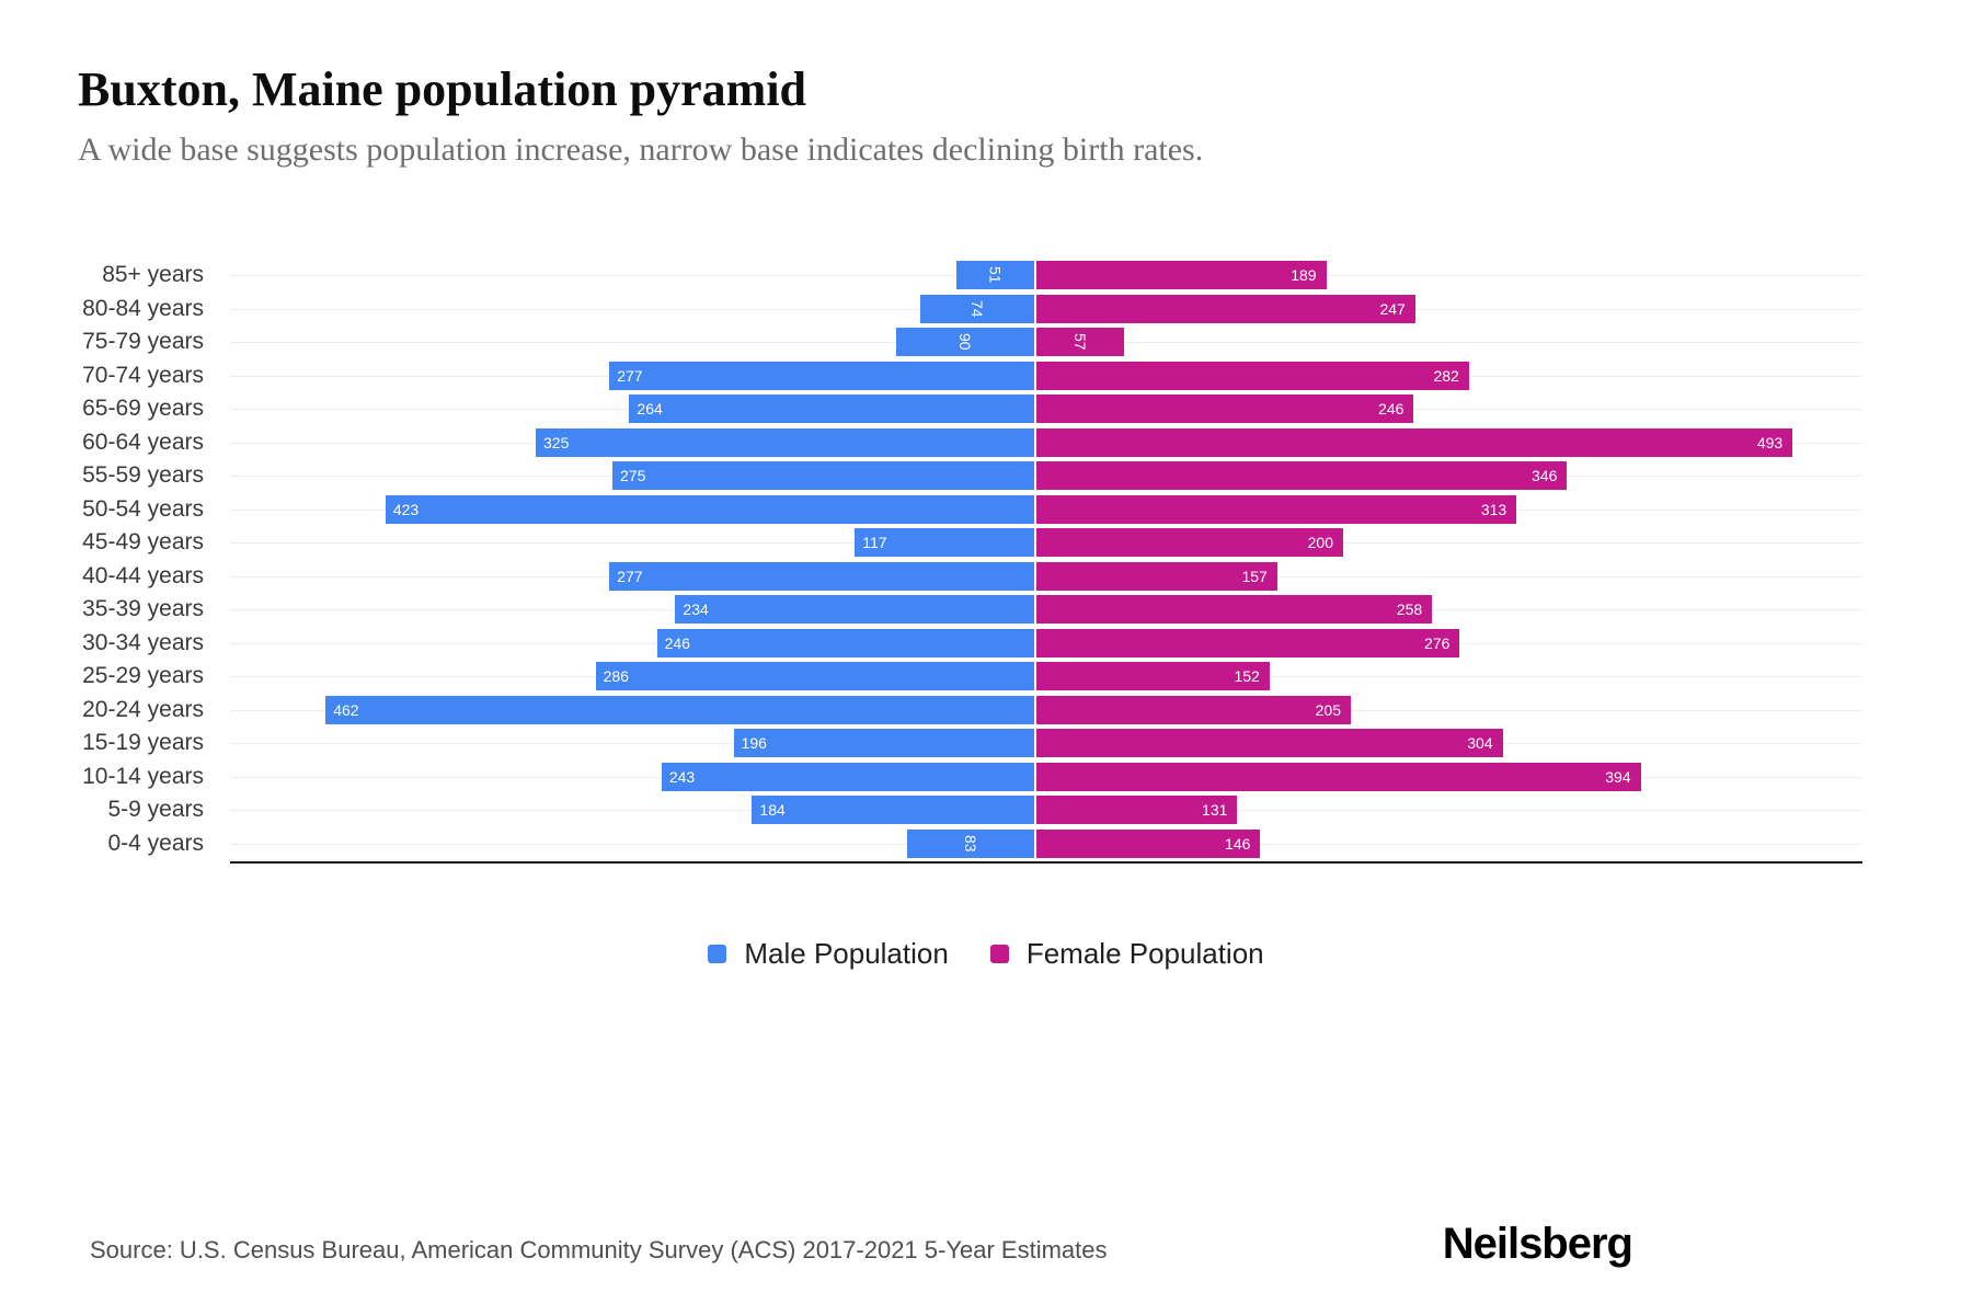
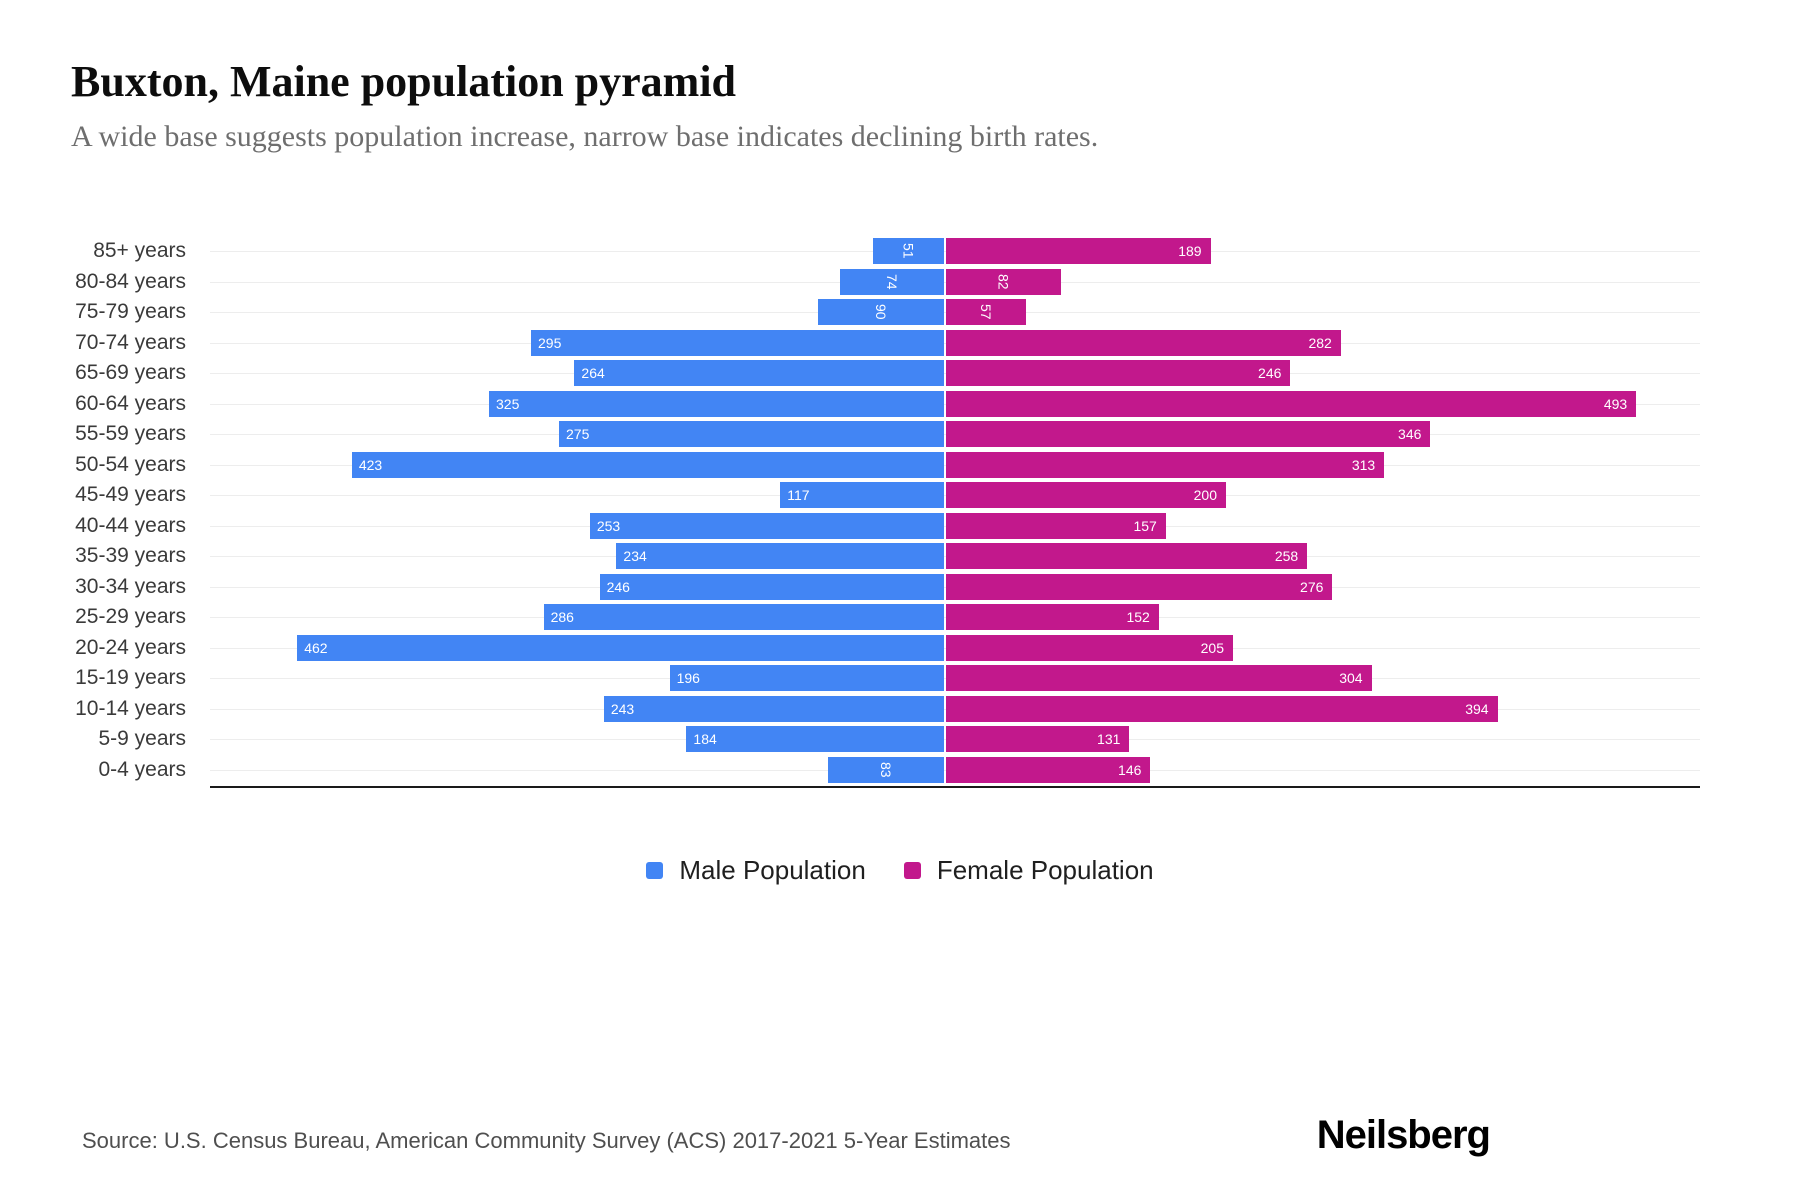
Female Population/80-84 years: 247 -> 82
Male Population/70-74 years: 277 -> 295
Male Population/40-44 years: 277 -> 253
